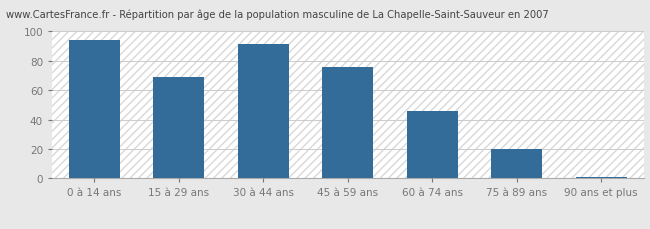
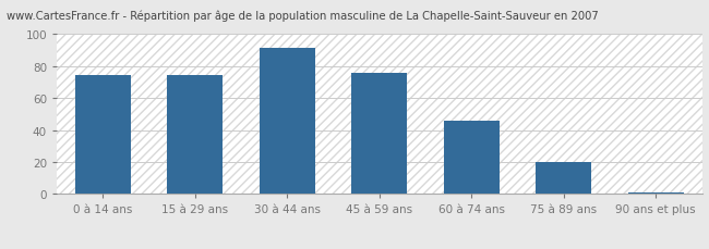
0 à 14 ans: 94 -> 74
15 à 29 ans: 69 -> 74
